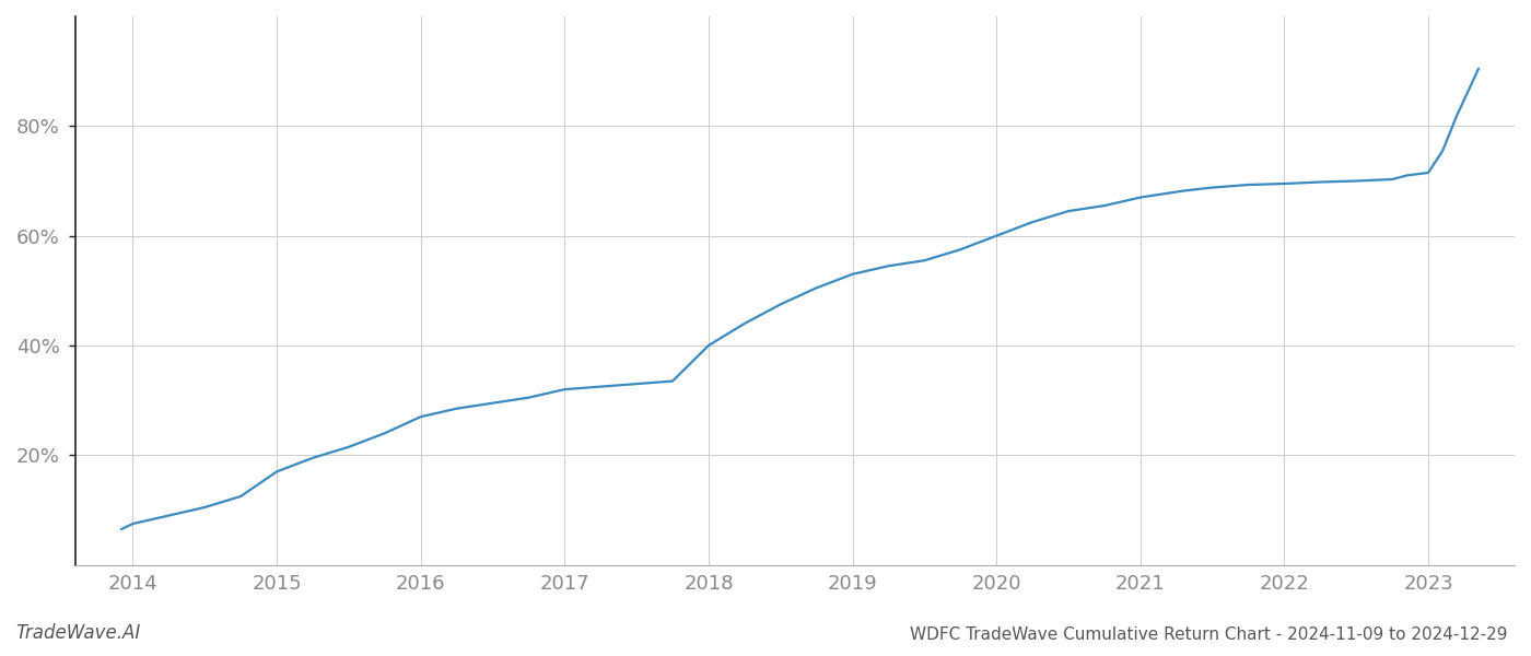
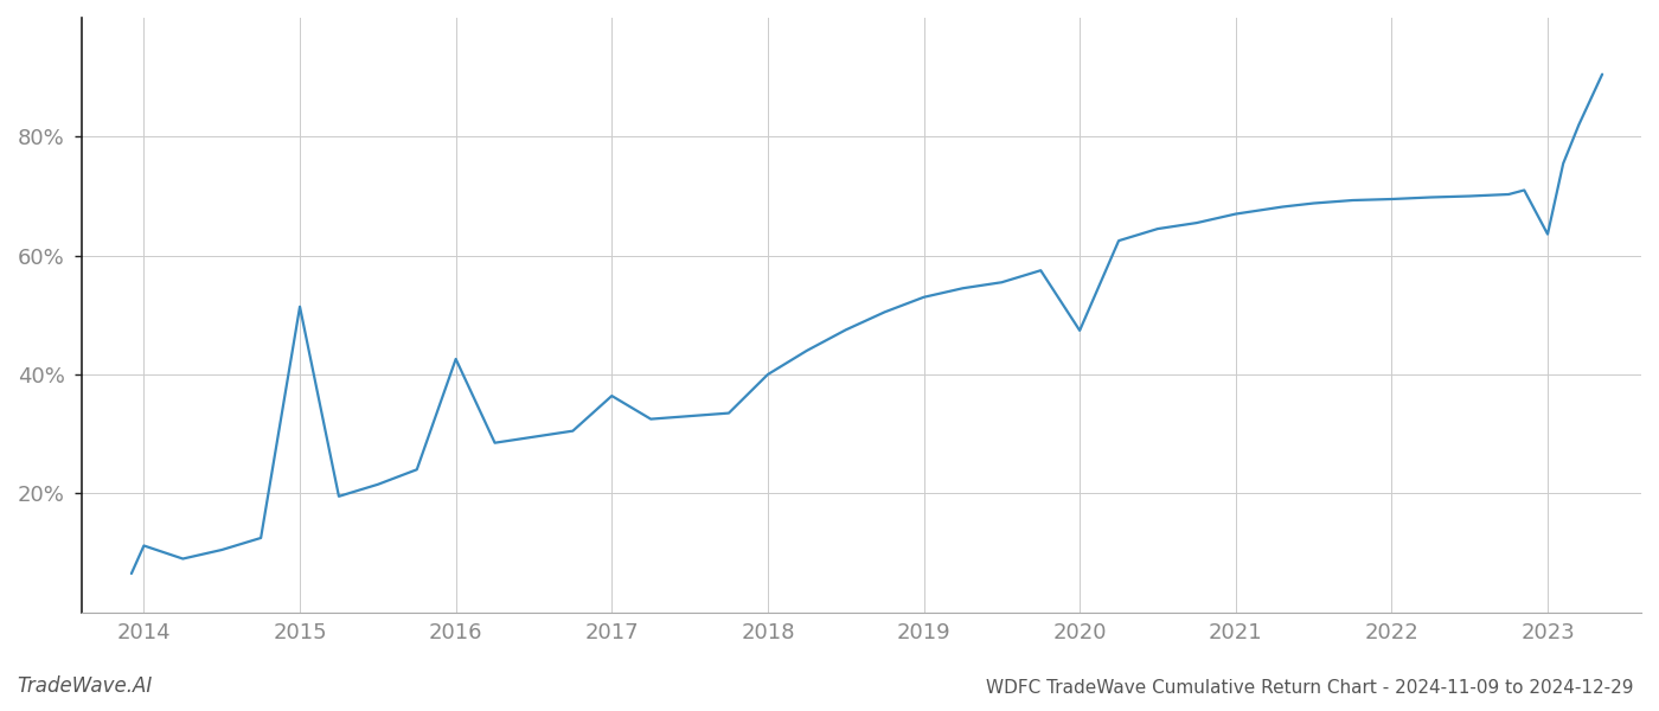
2014: 7.5% -> 11.2%
2015: 17.0% -> 51.4%
2016: 27.0% -> 42.6%
2017: 32.0% -> 36.4%
2020: 60.0% -> 47.4%
2023: 71.5% -> 63.6%
